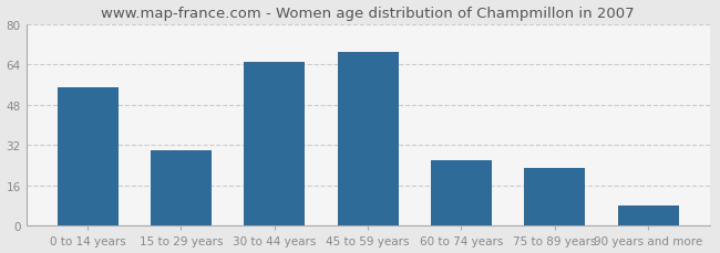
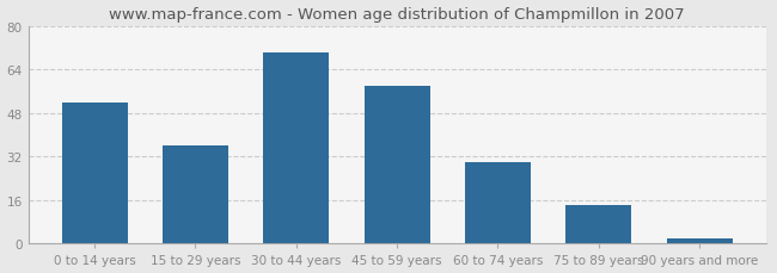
0 to 14 years: 55 -> 52
15 to 29 years: 30 -> 36
30 to 44 years: 65 -> 70
45 to 59 years: 69 -> 58
60 to 74 years: 26 -> 30
75 to 89 years: 23 -> 14
90 years and more: 8 -> 2
